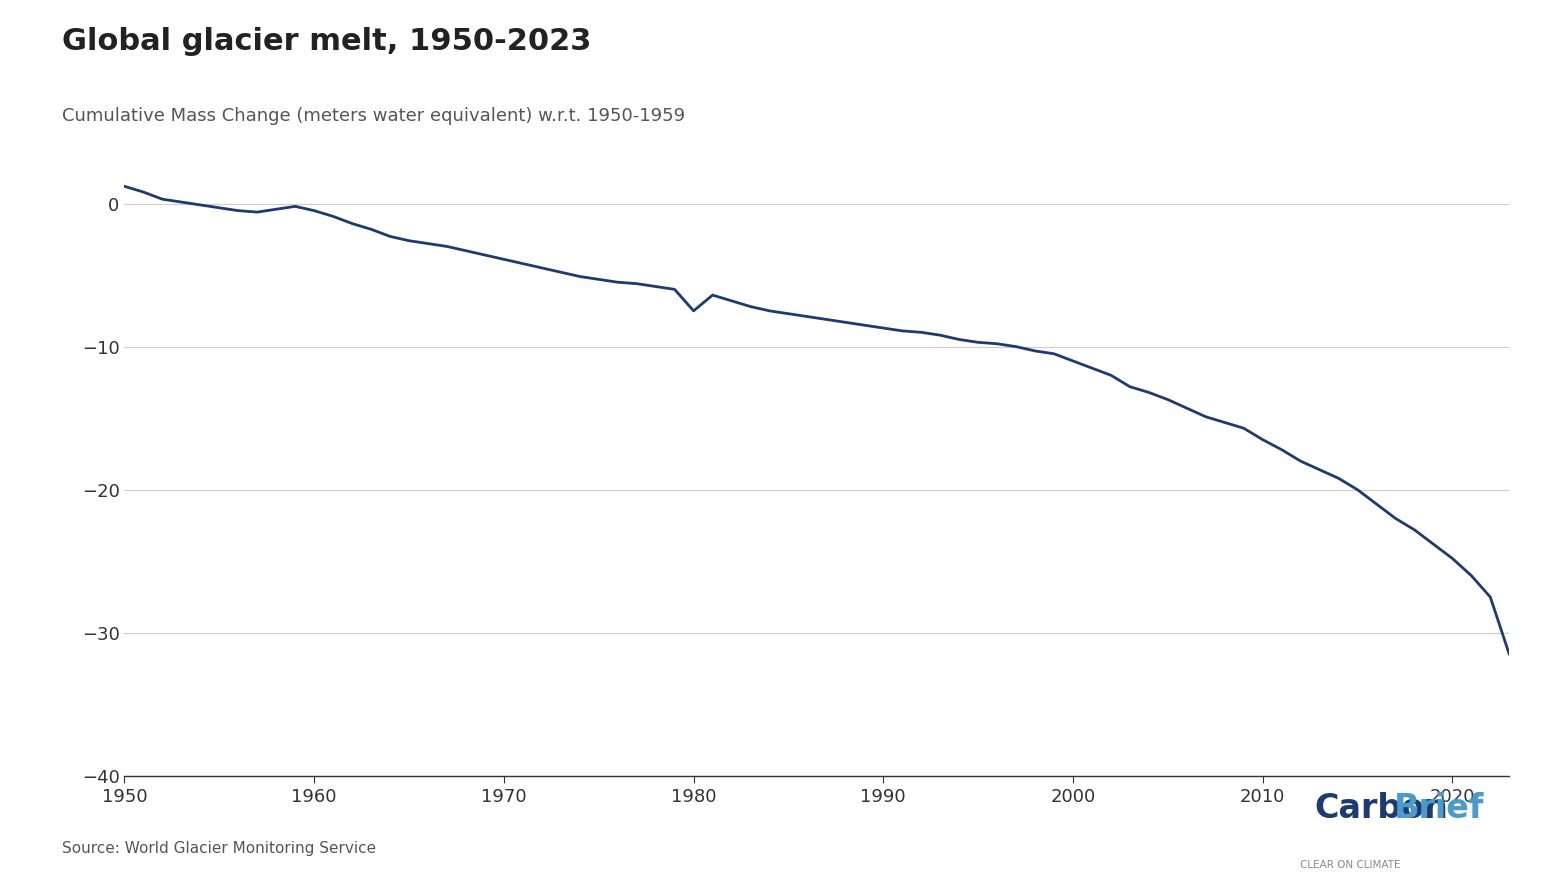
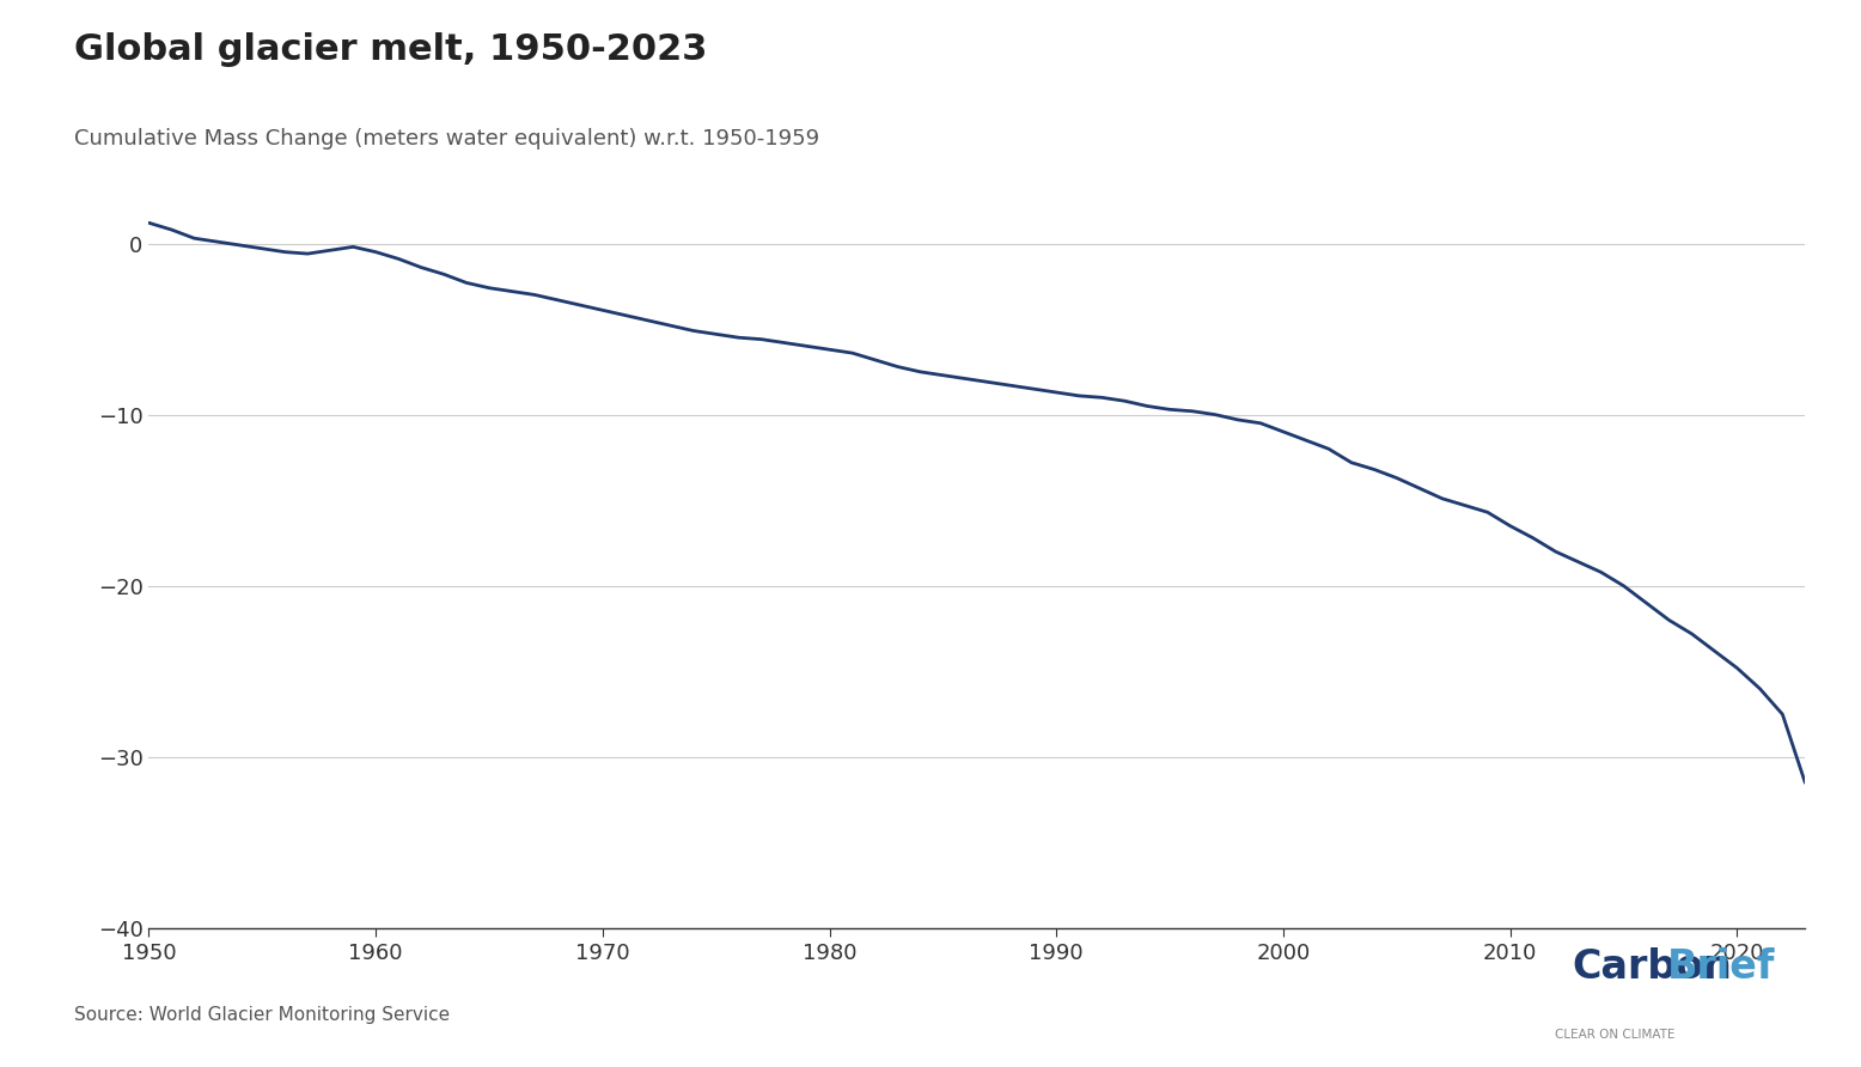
1980: -7.5 -> -6.2
